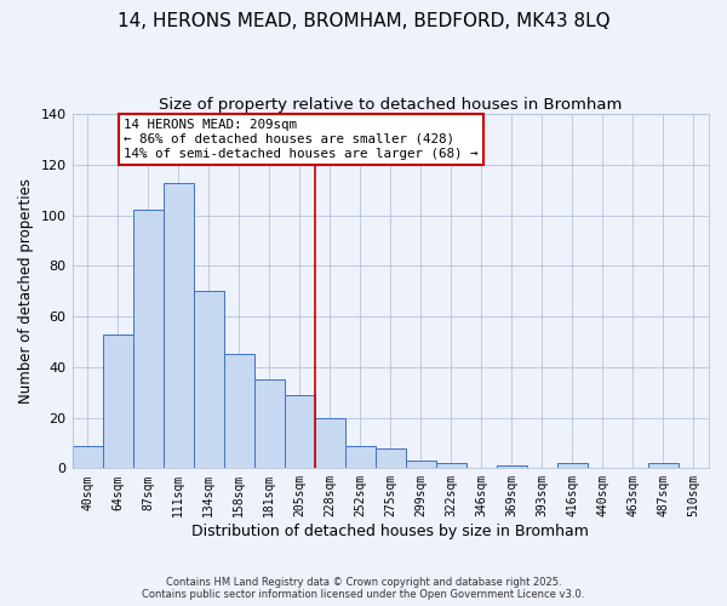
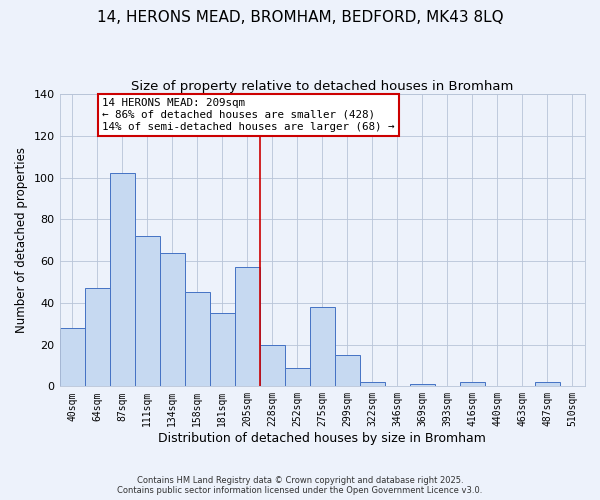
40sqm: 9 -> 28
64sqm: 53 -> 47
111sqm: 113 -> 72
134sqm: 70 -> 64
205sqm: 29 -> 57
275sqm: 8 -> 38
299sqm: 3 -> 15
